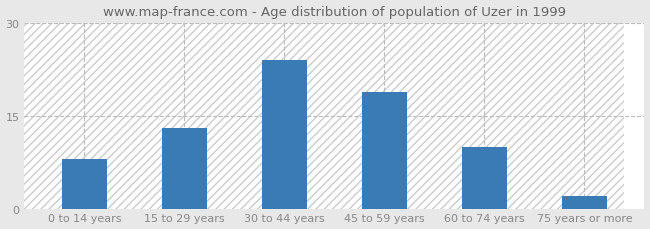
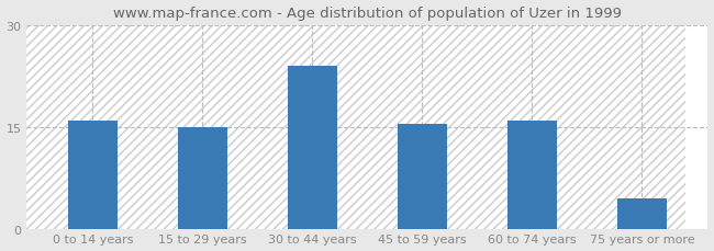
0 to 14 years: 8.0 -> 16.0
15 to 29 years: 13.0 -> 15.0
45 to 59 years: 18.8 -> 15.5
60 to 74 years: 10.0 -> 16.0
75 years or more: 2.0 -> 4.5
